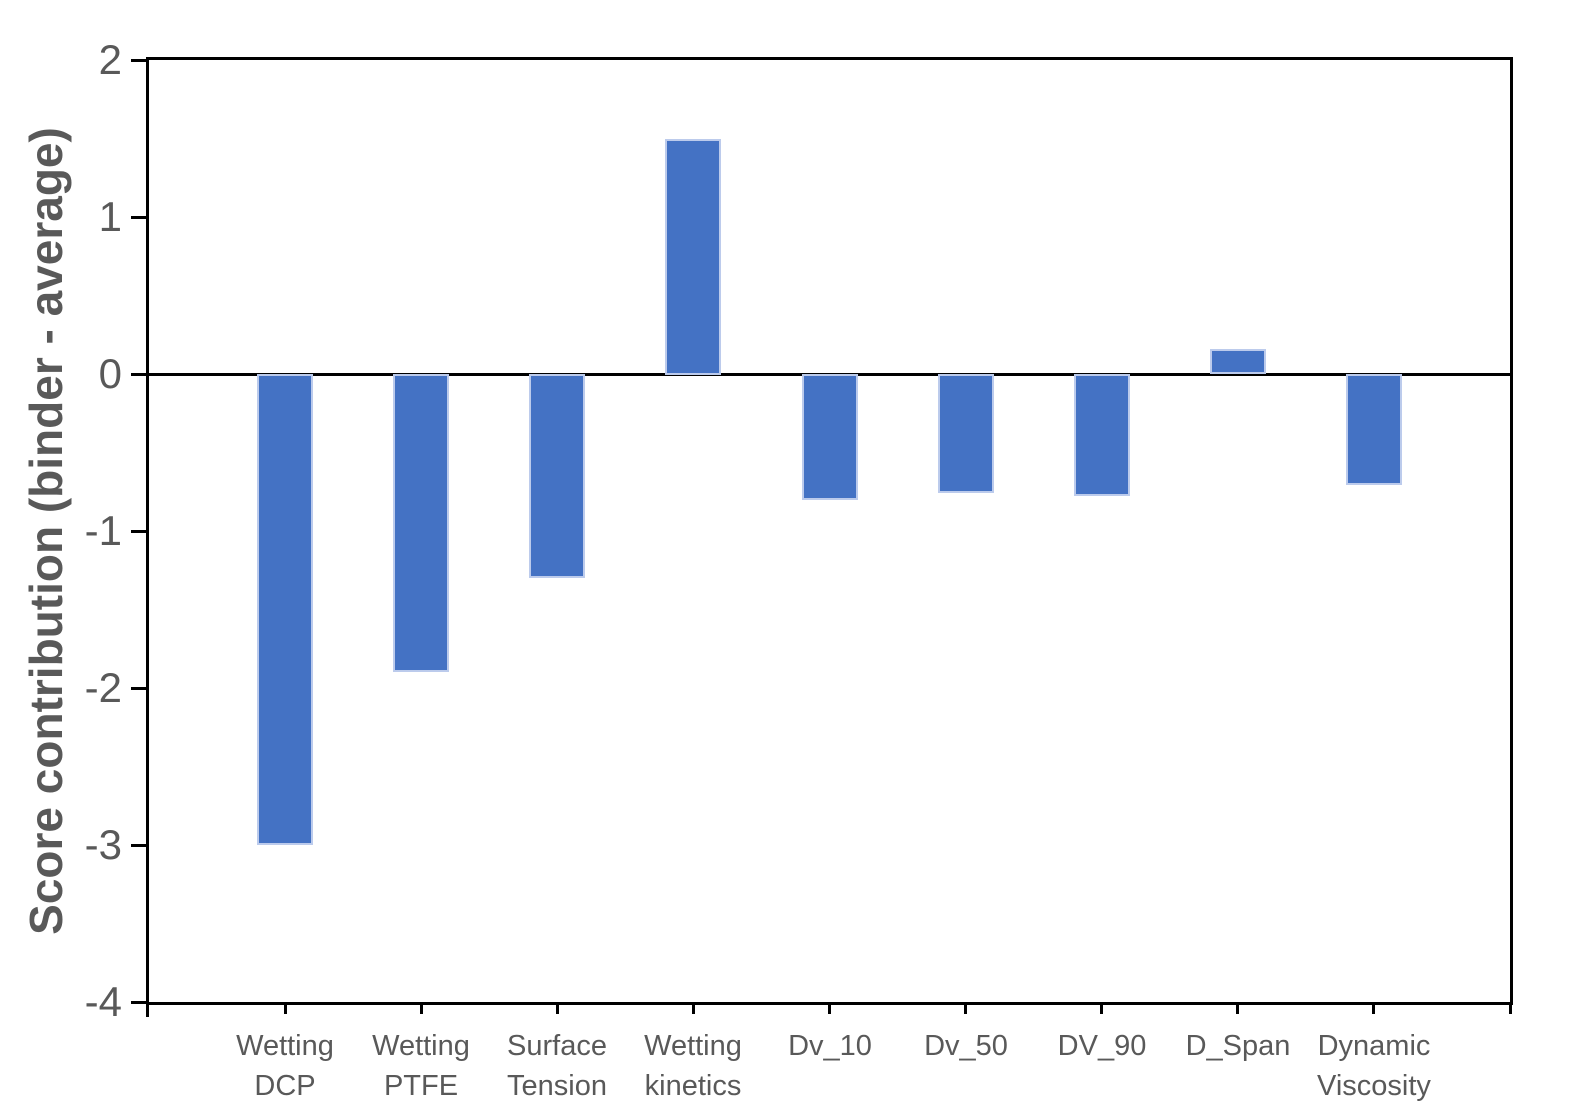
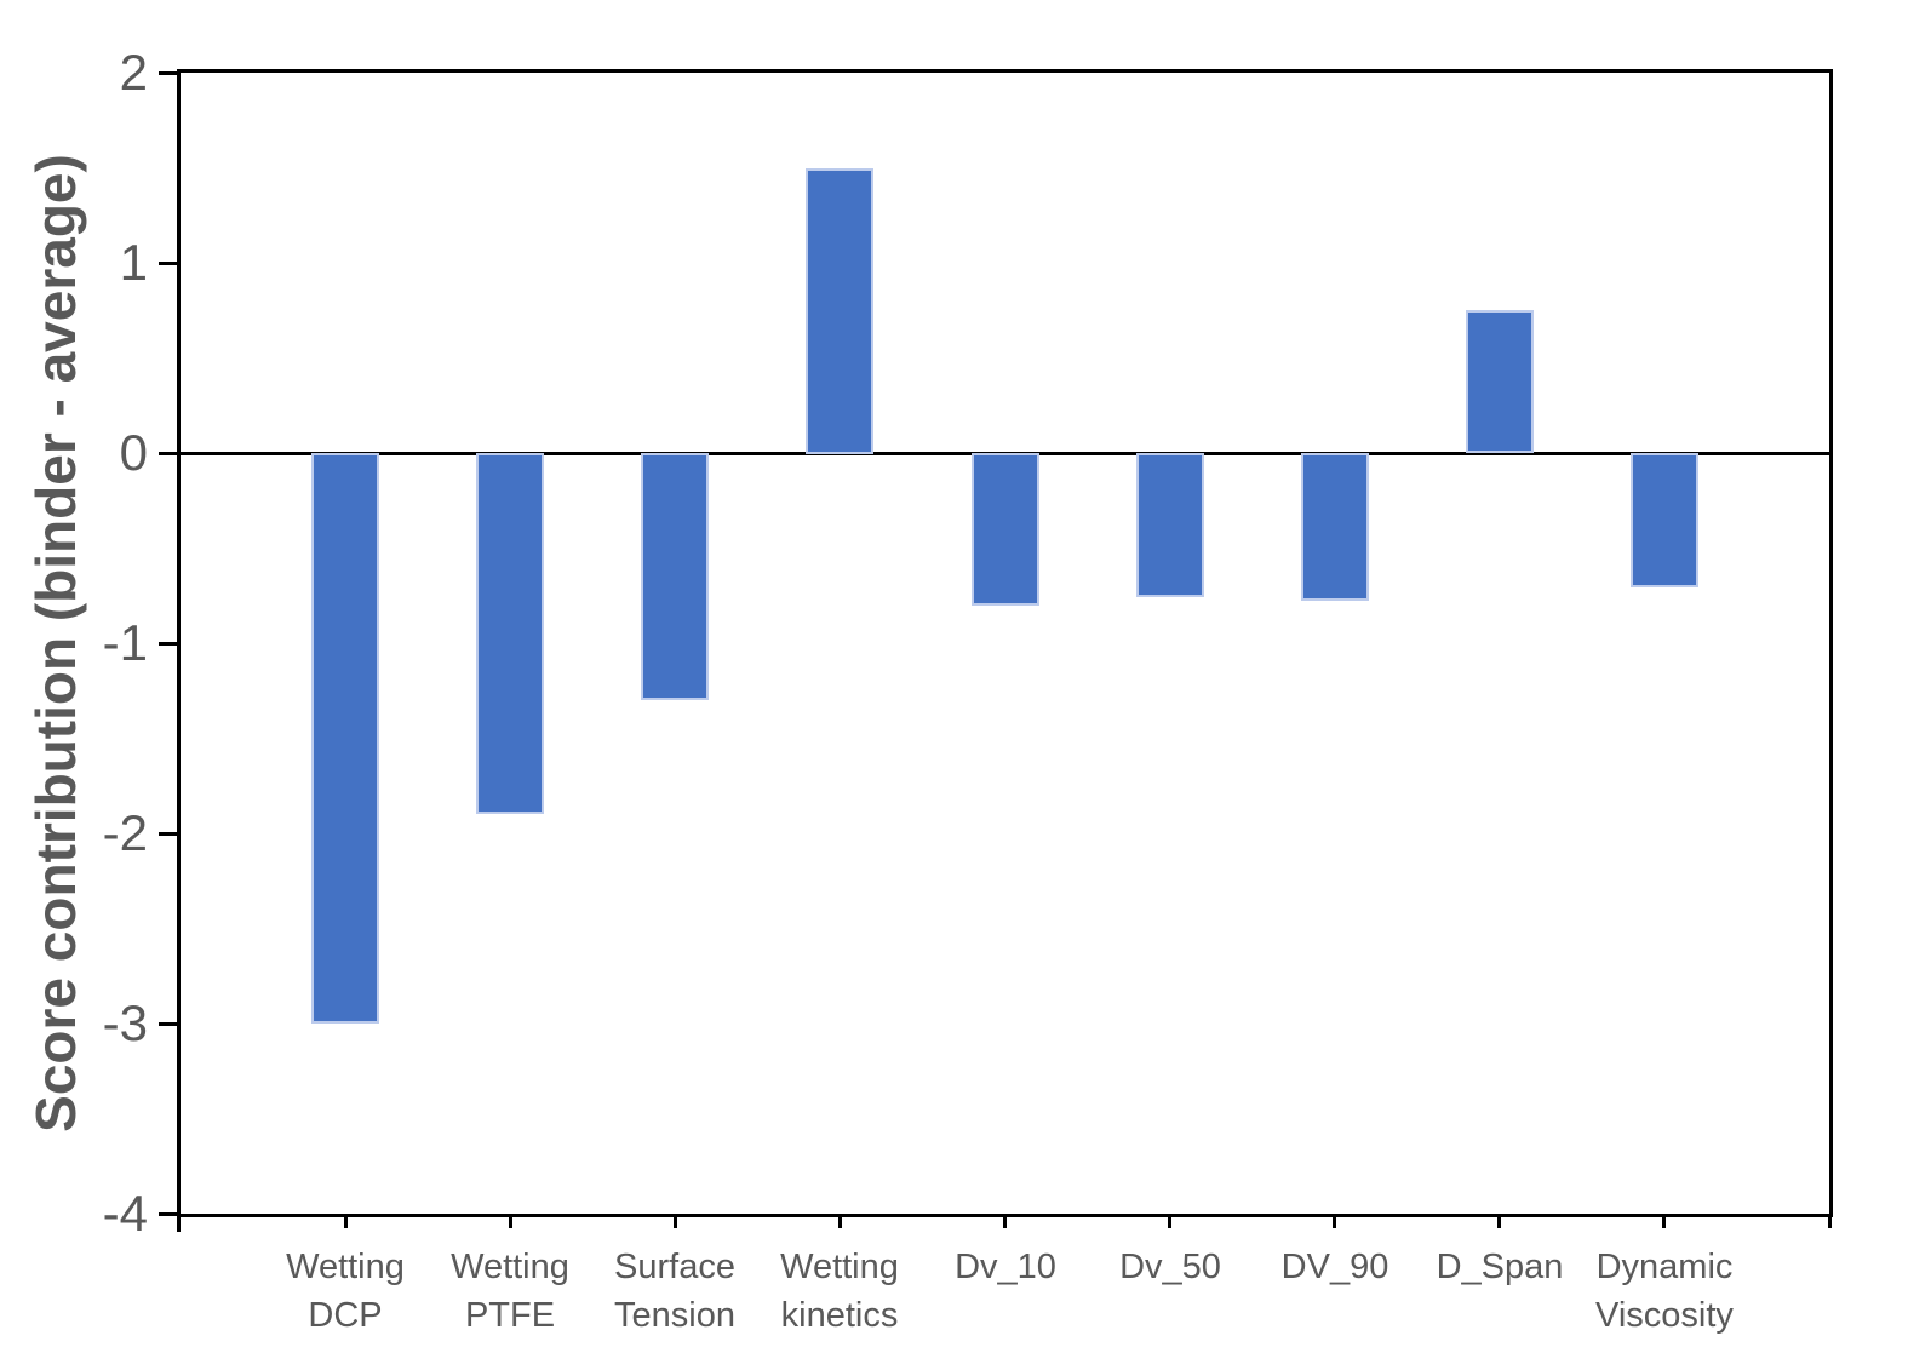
D_Span: 0.16 -> 0.75
